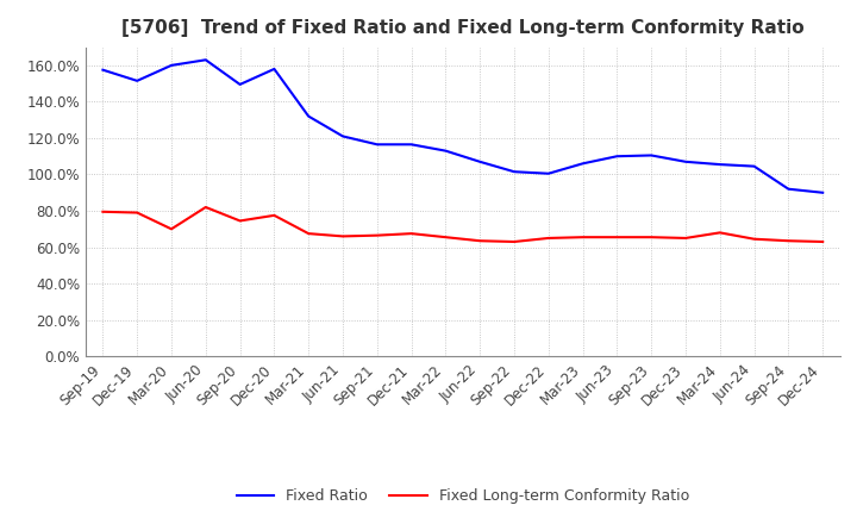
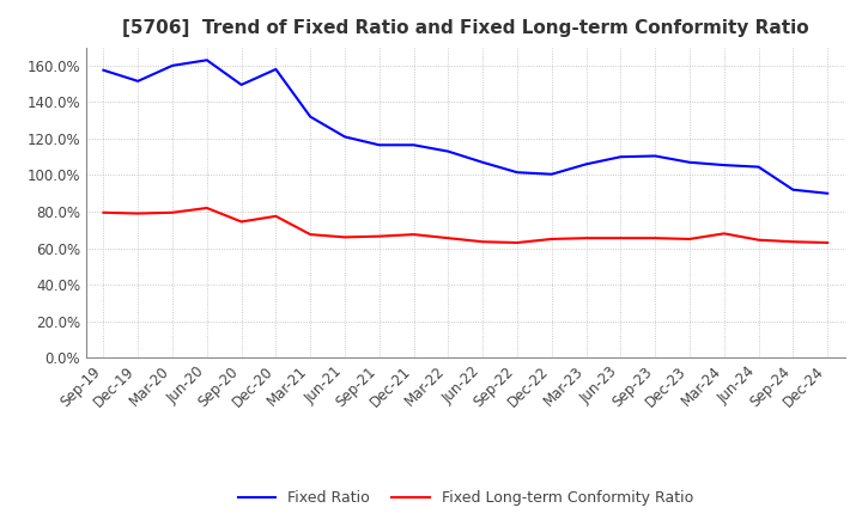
Fixed Long-term Conformity Ratio/Mar-20: 70% -> 80%
